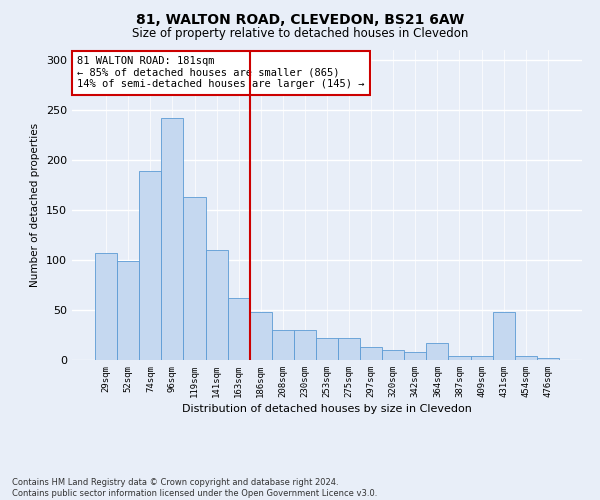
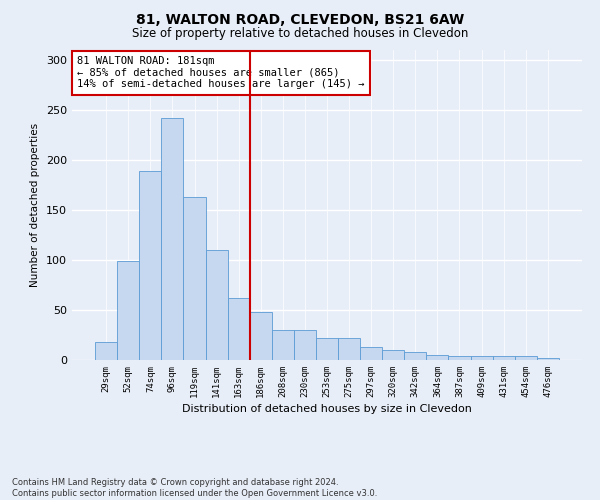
29sqm: 107 -> 18
364sqm: 17 -> 5
431sqm: 48 -> 4
